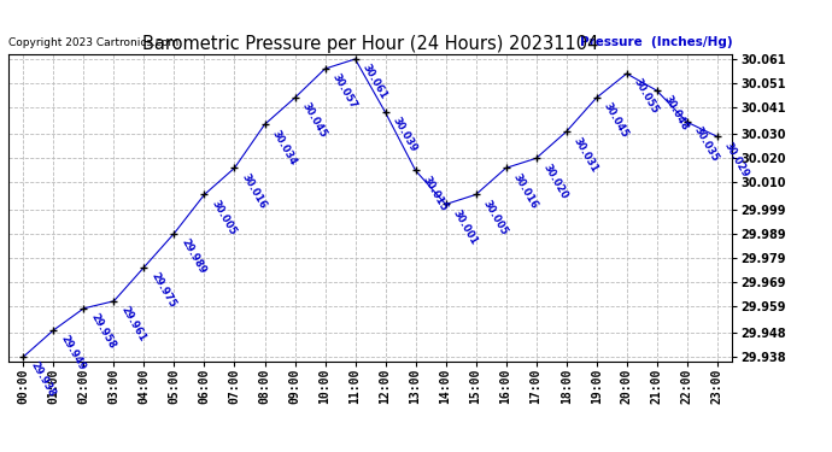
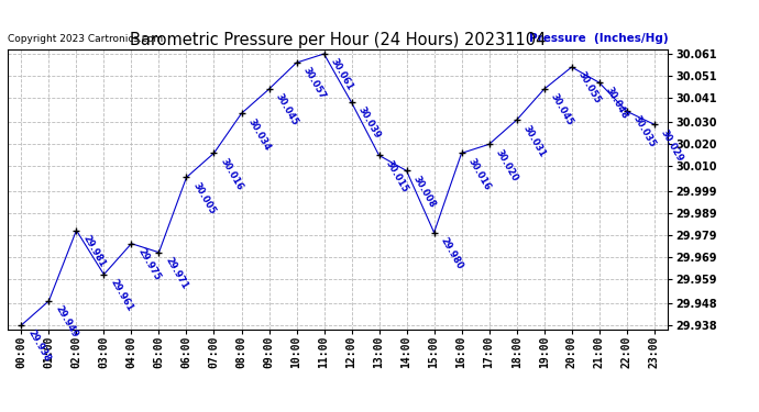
02:00: 29.958 -> 29.981
05:00: 29.989 -> 29.971
14:00: 30.001 -> 30.008
15:00: 30.005 -> 29.980
